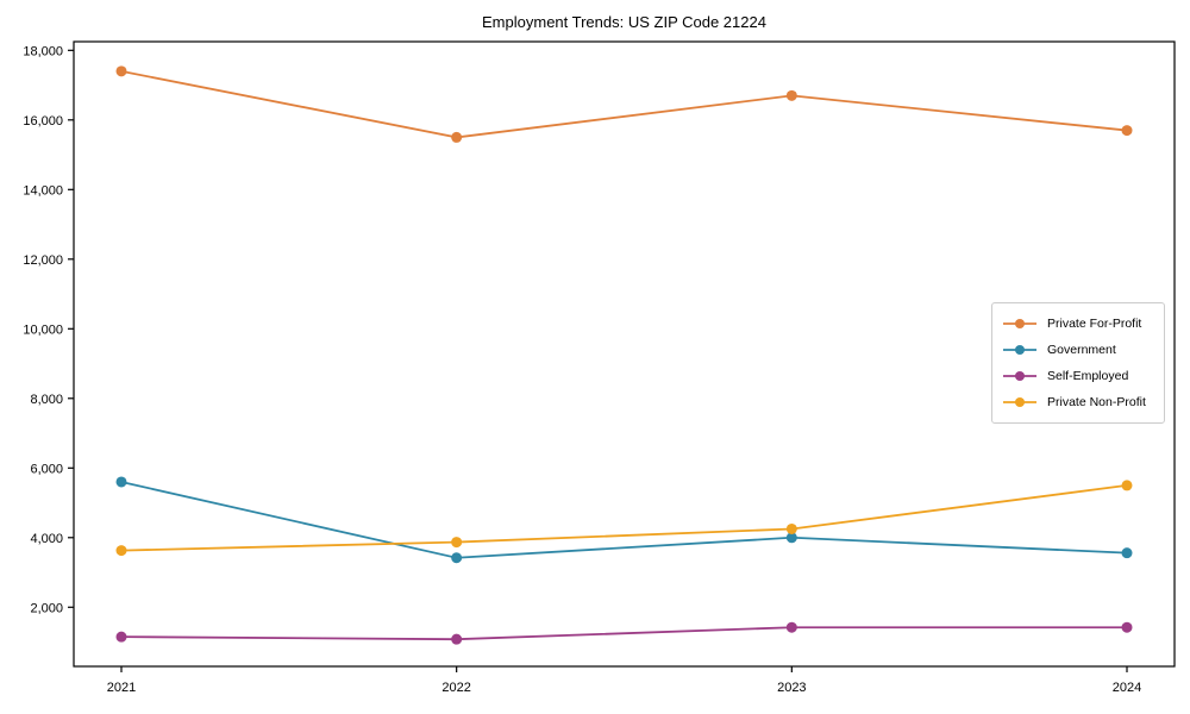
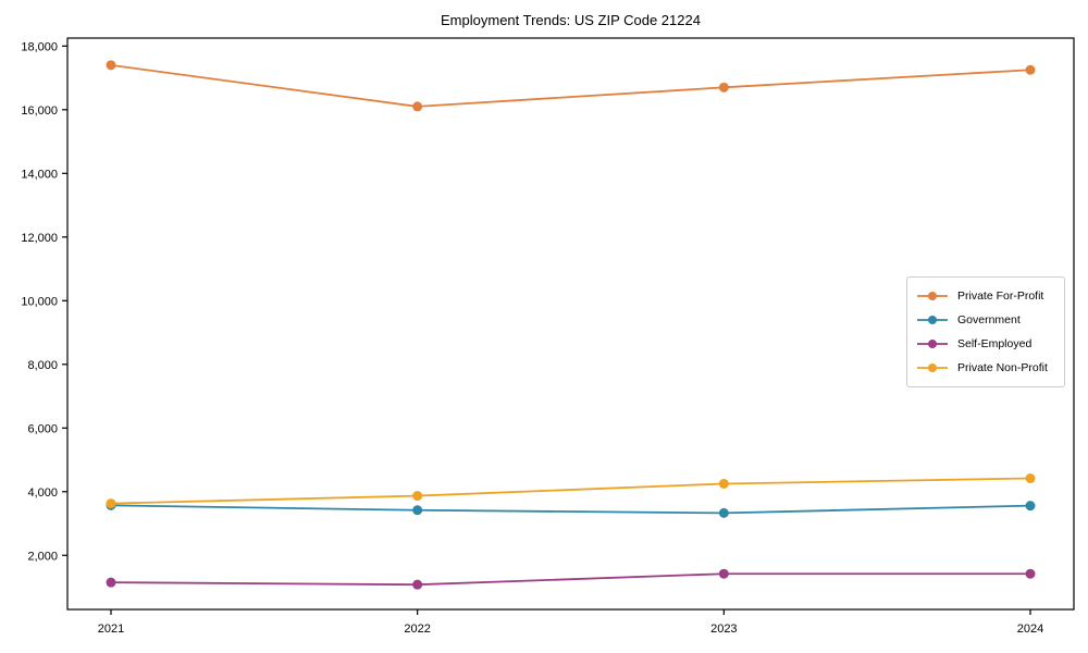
Government/2021: 5600 -> 3600
Private For-Profit/2022: 15500 -> 16100
Government/2023: 4000 -> 3300
Private For-Profit/2024: 15700 -> 17200
Private Non-Profit/2024: 5500 -> 4400
